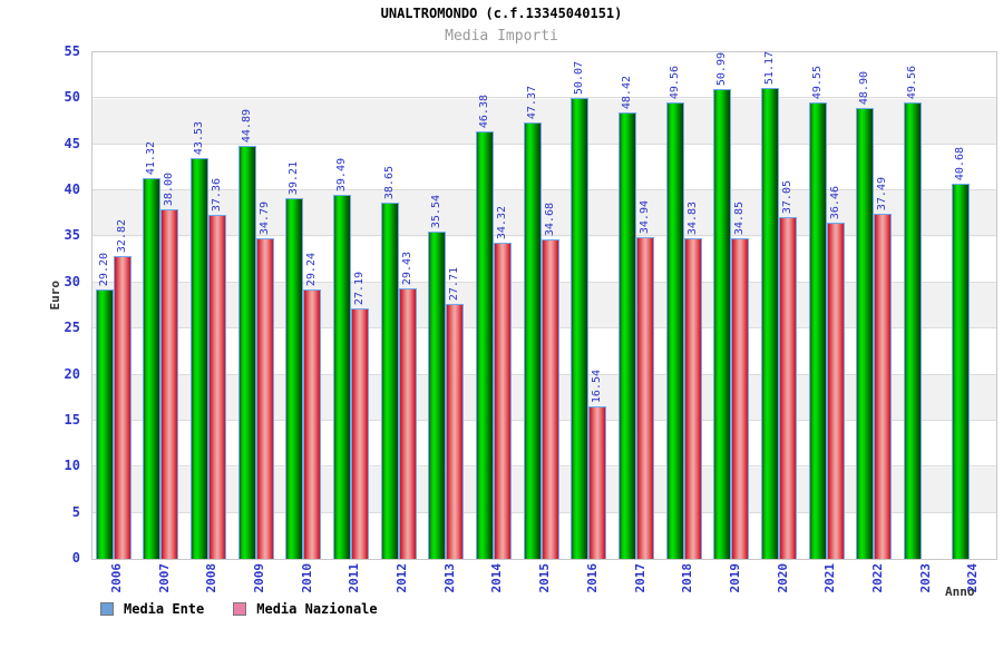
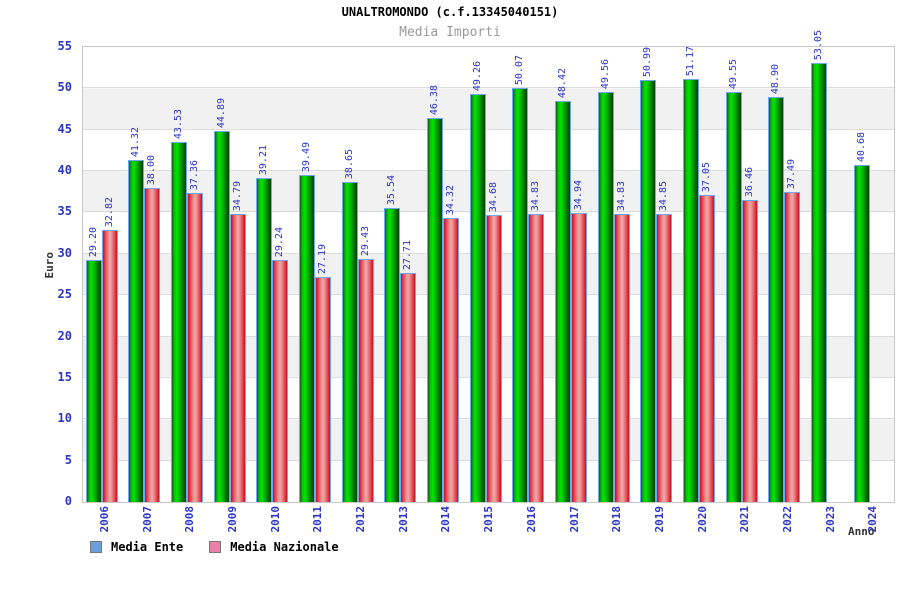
Media Ente/2015: 47.37 -> 49.26
Media Nazionale/2016: 16.54 -> 34.83
Media Ente/2023: 49.56 -> 53.05
